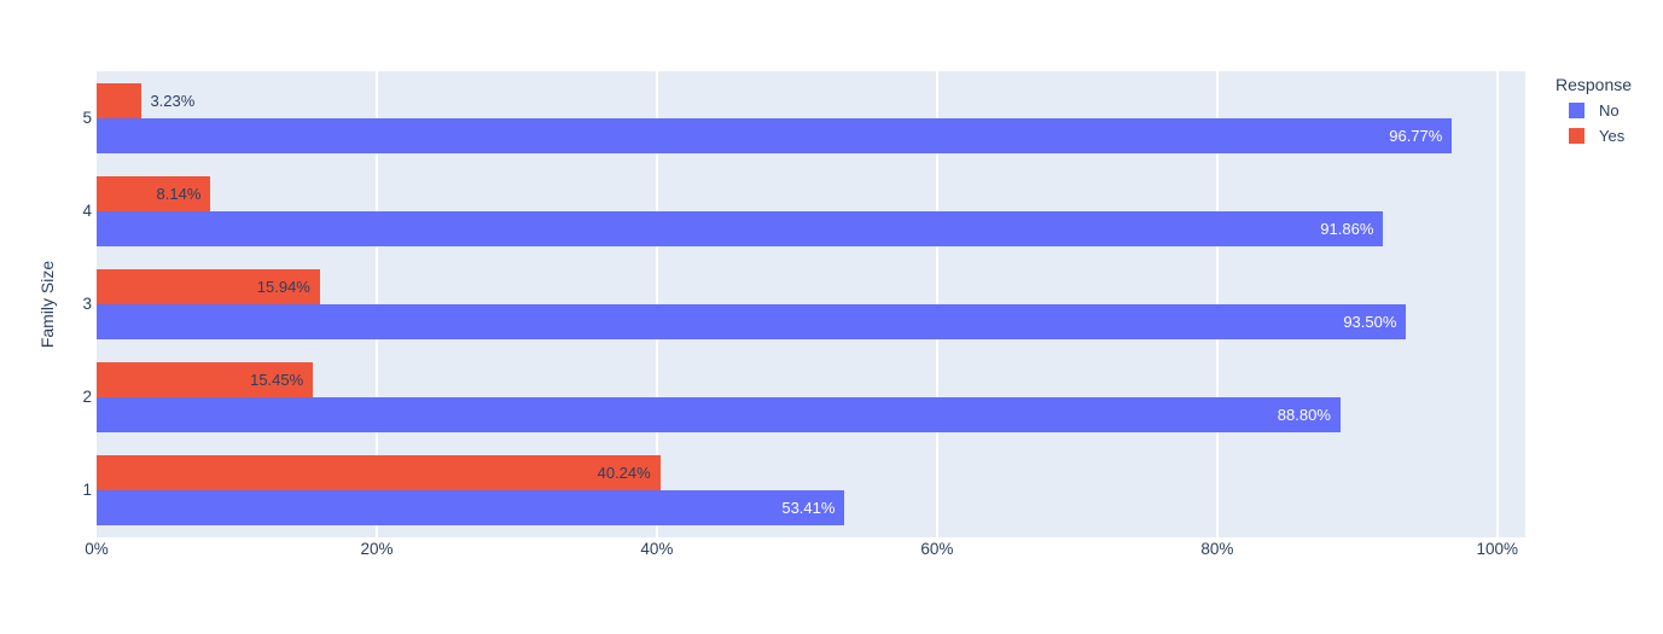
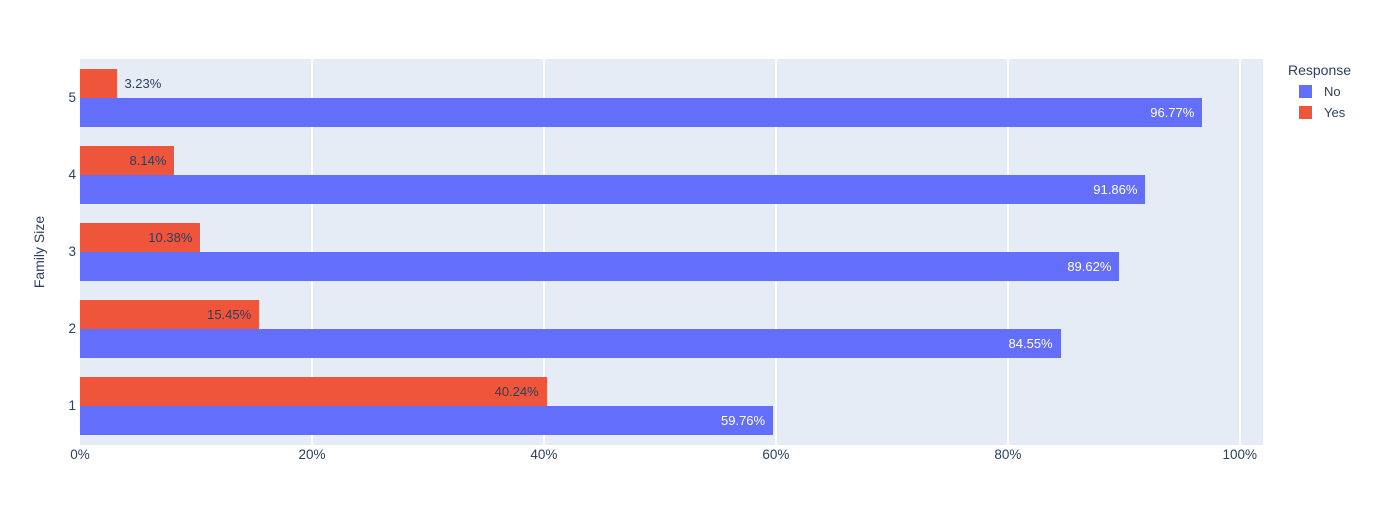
No/3: 93.50% -> 89.62%
Yes/3: 15.94% -> 10.38%
No/2: 88.80% -> 84.55%
No/1: 53.41% -> 59.76%
